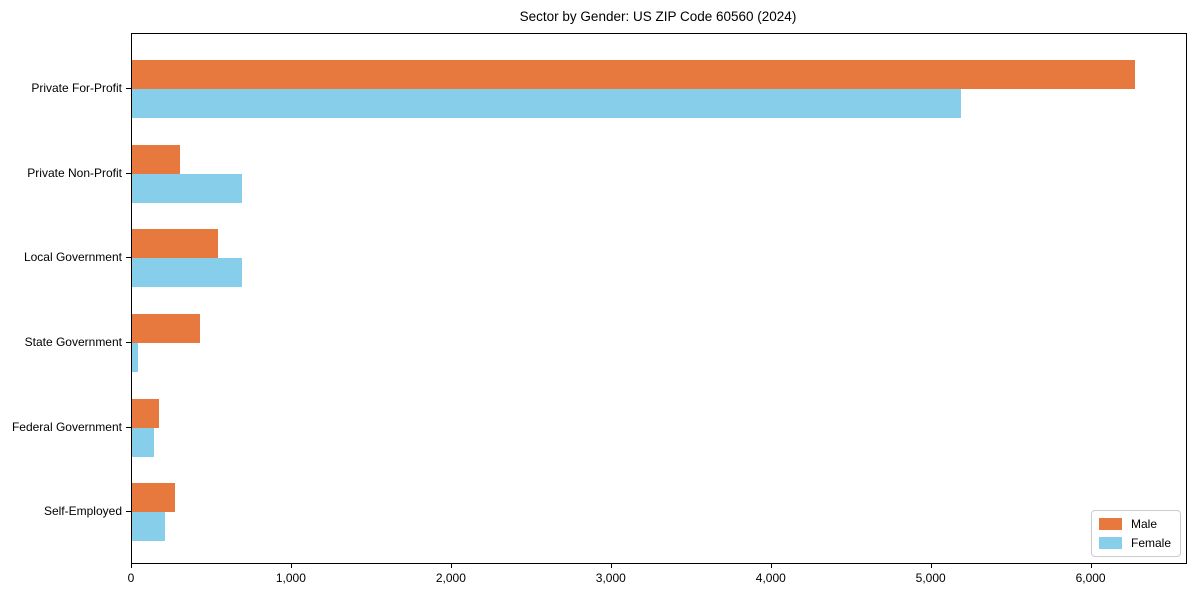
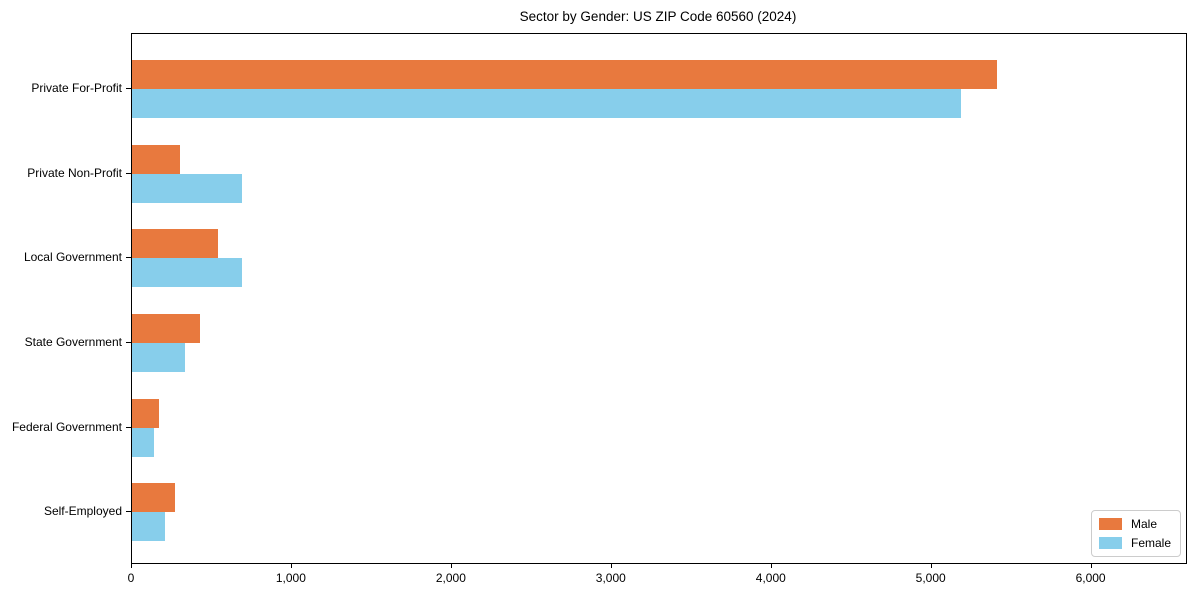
Male/Private For-Profit: 6270 -> 5410
Female/State Government: 40 -> 330
